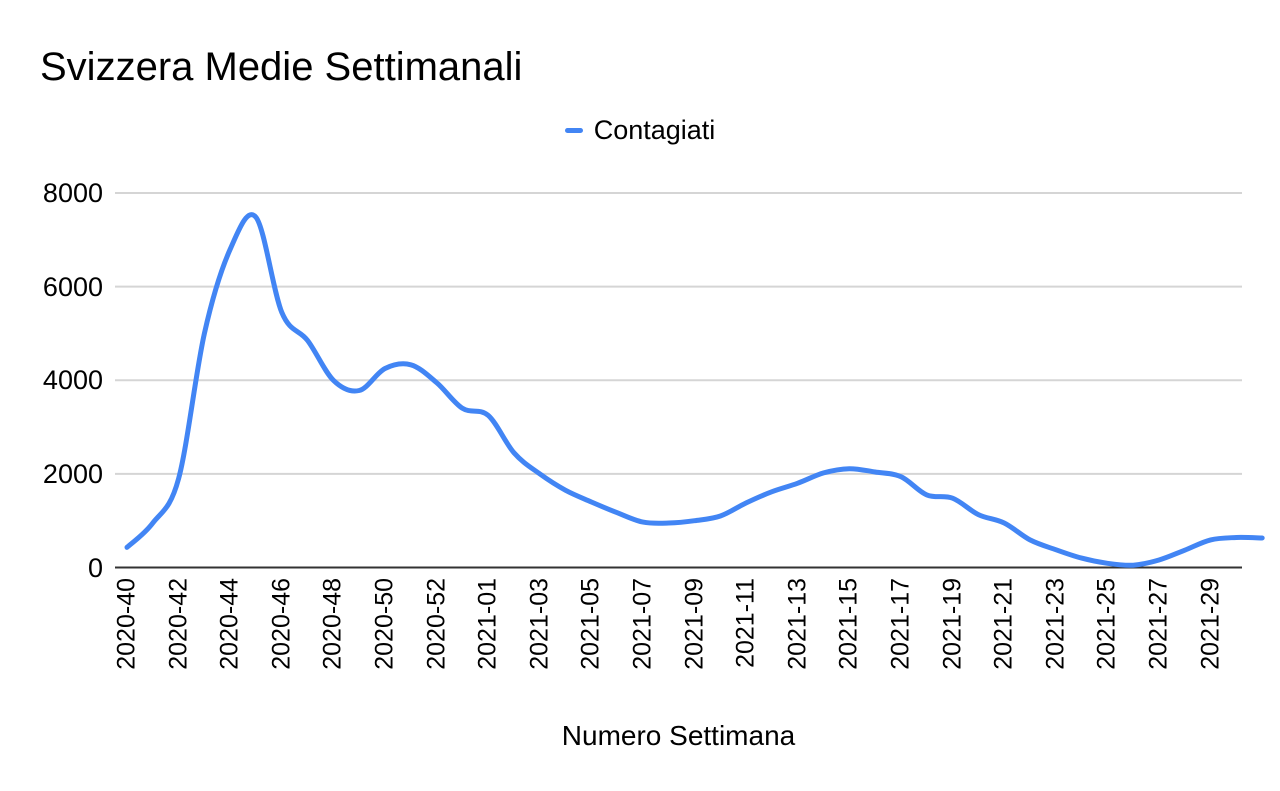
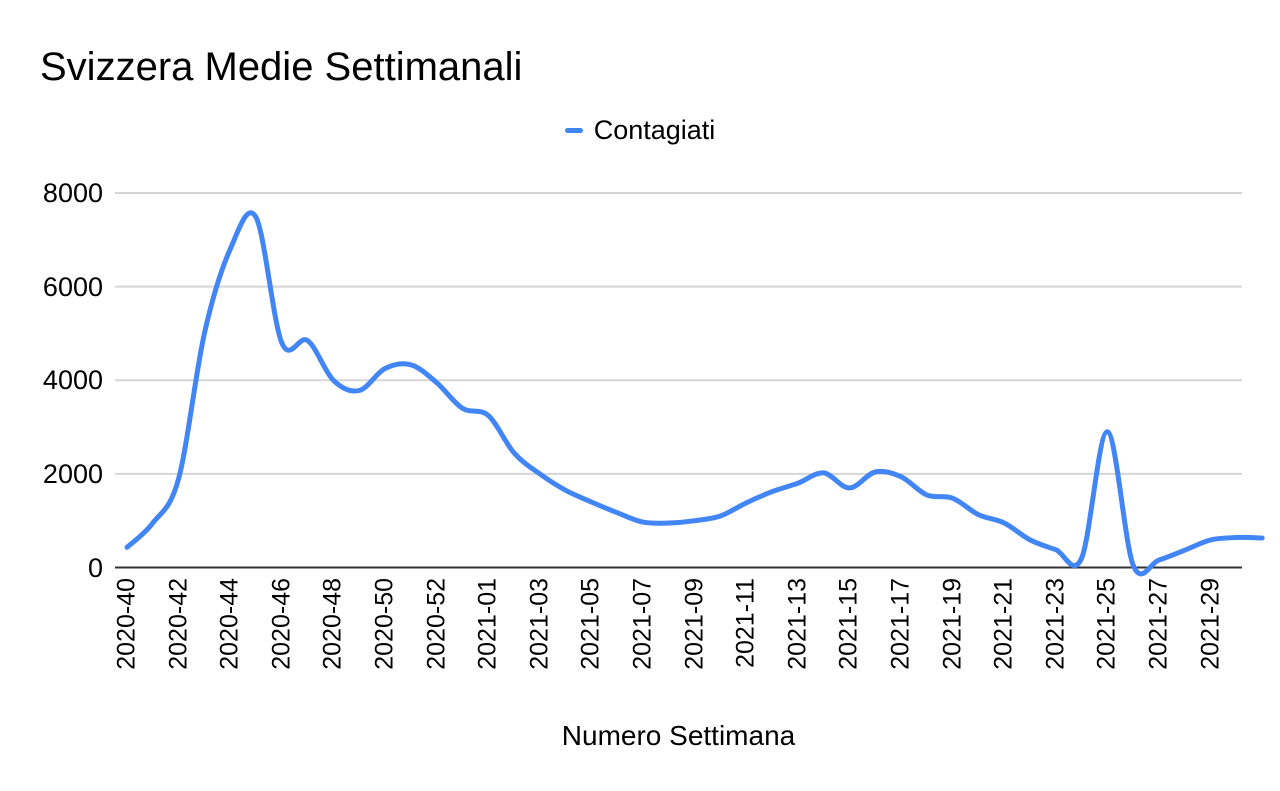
2020-46: 5400 -> 4800
2021-15: 2100 -> 1700
2021-25: 100 -> 2900
